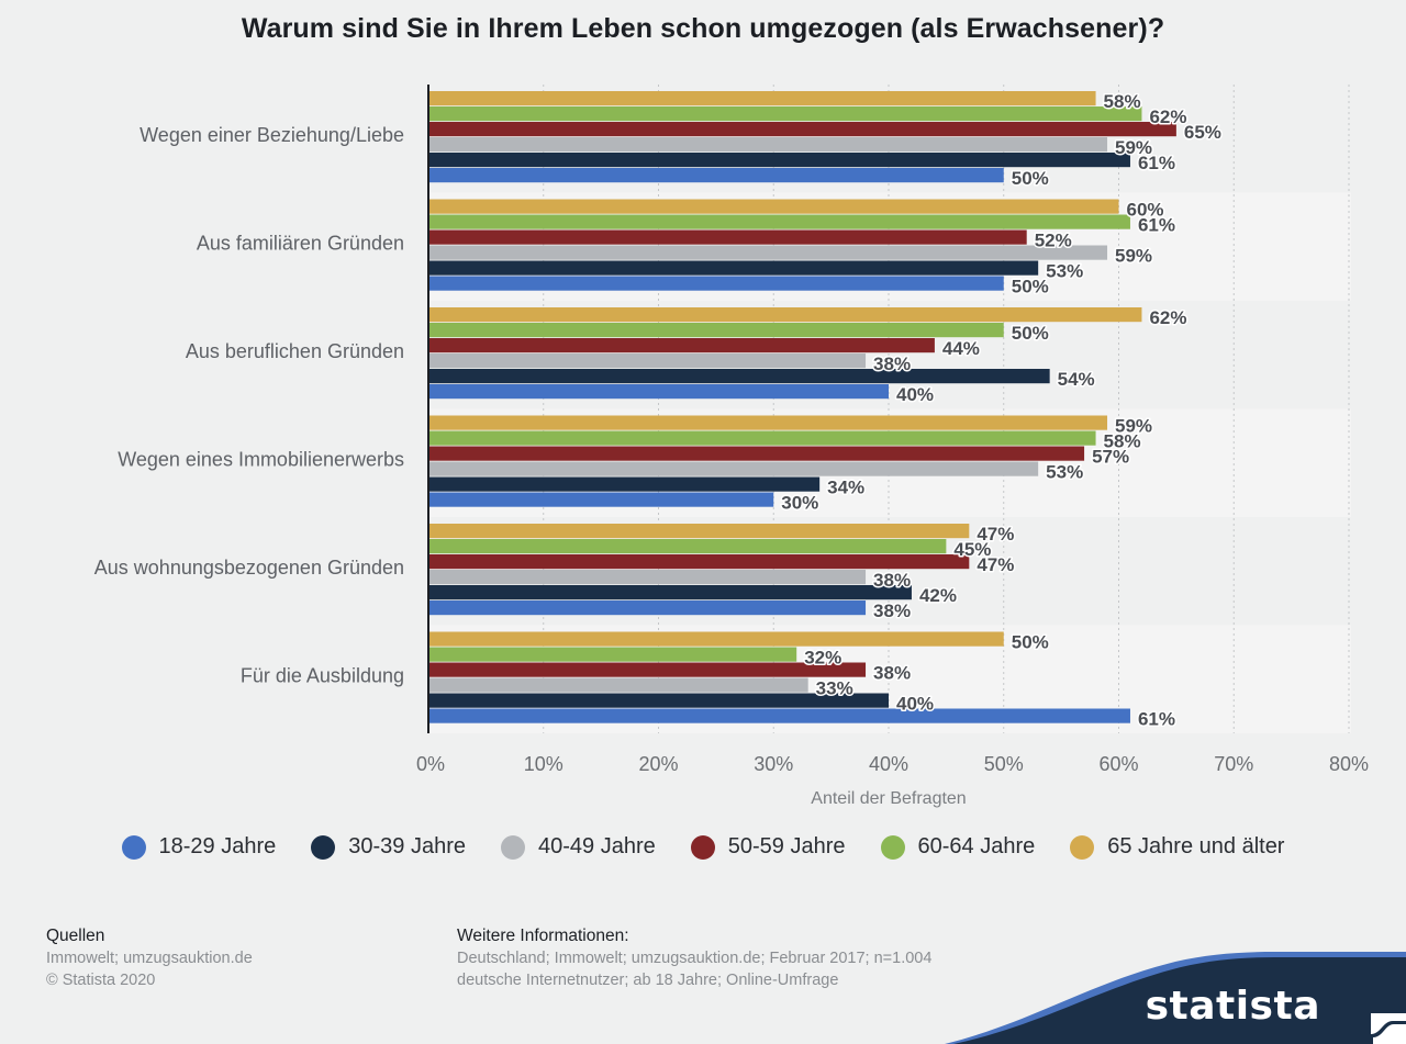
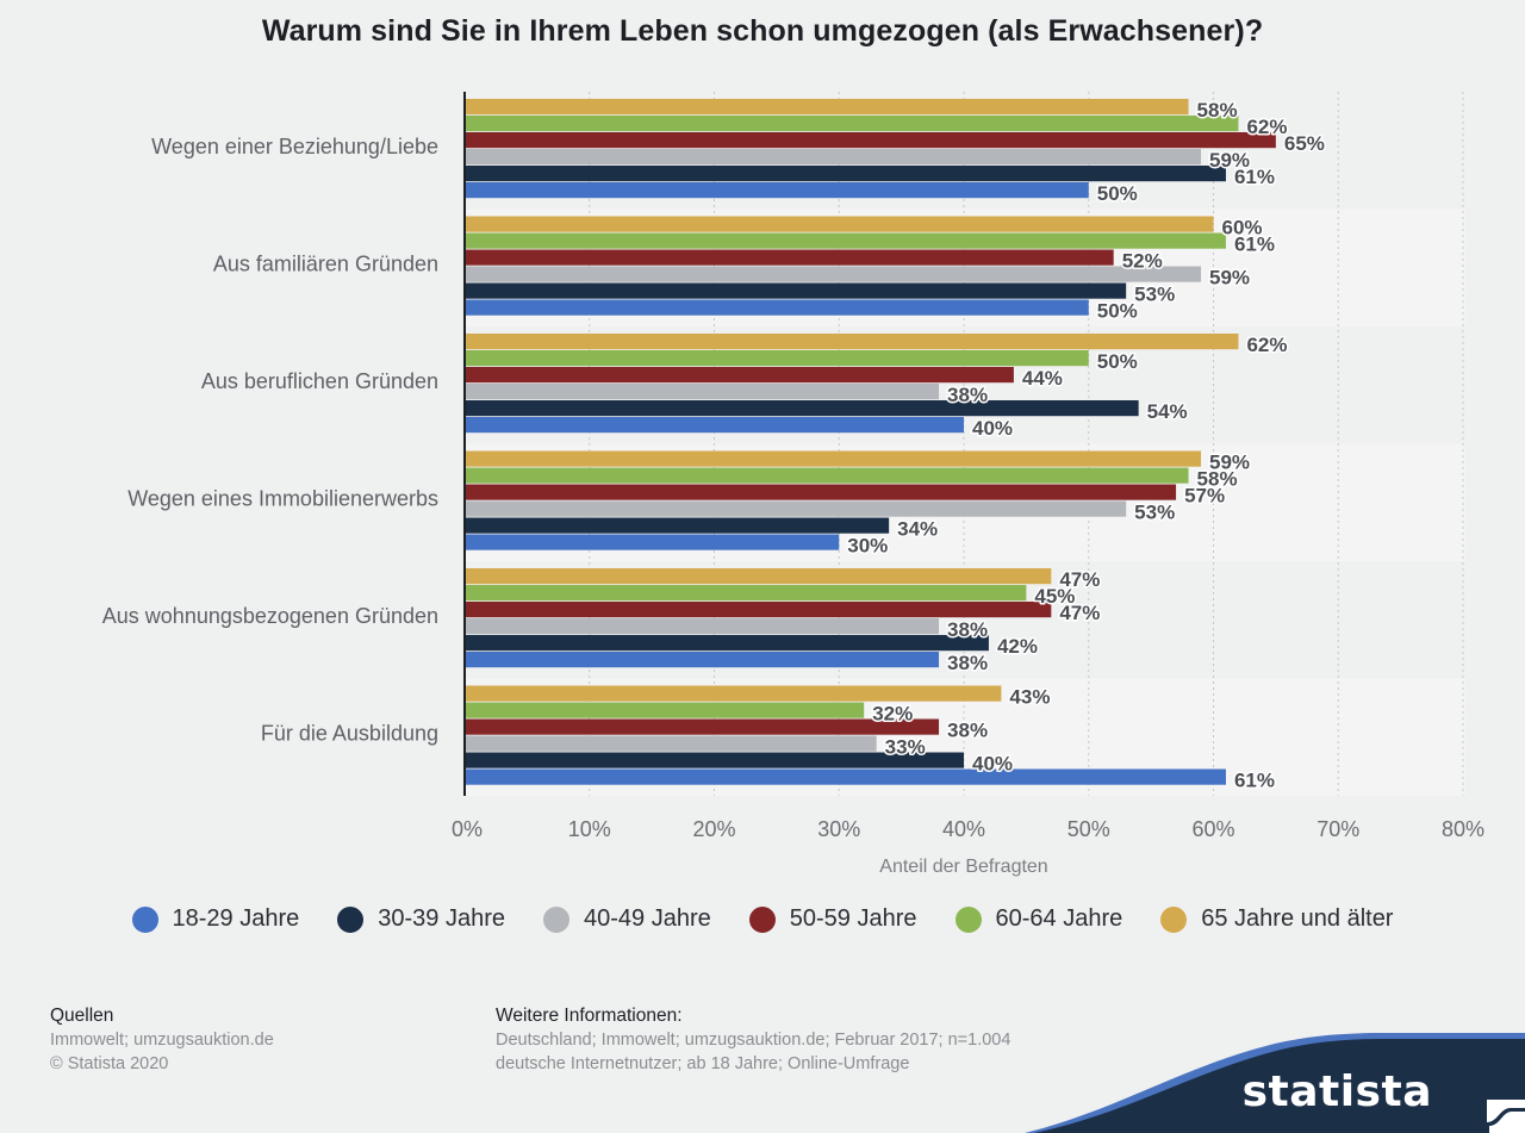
65 Jahre und älter/Für die Ausbildung: 50% -> 43%
